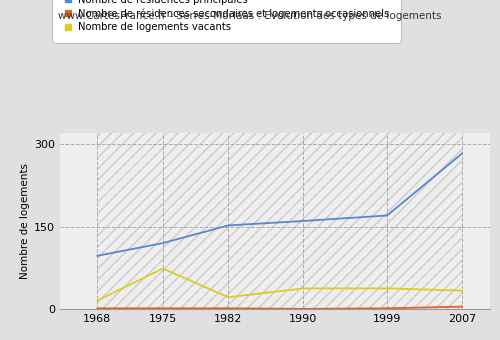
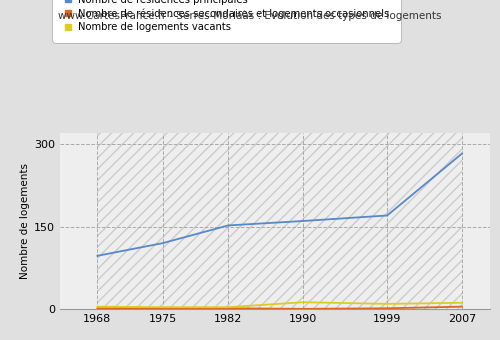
Nombre de logements vacants/1968: 16 -> 5
Nombre de logements vacants/1975: 74 -> 4
Nombre de logements vacants/1982: 22 -> 4
Nombre de logements vacants/1990: 38 -> 13
Nombre de logements vacants/1999: 38 -> 10
Nombre de logements vacants/2007: 34 -> 12
